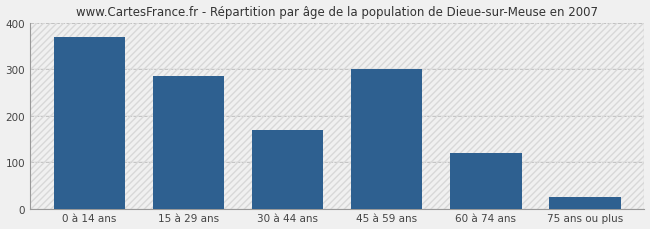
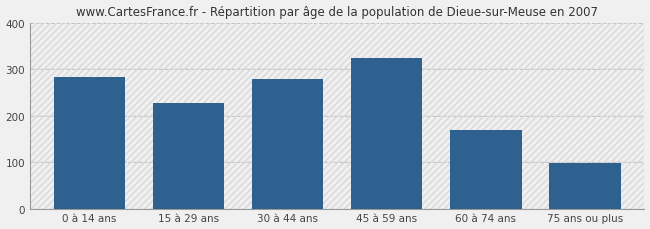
0 à 14 ans: 370 -> 283
15 à 29 ans: 285 -> 228
30 à 44 ans: 170 -> 280
45 à 59 ans: 300 -> 325
60 à 74 ans: 120 -> 170
75 ans ou plus: 25 -> 98
